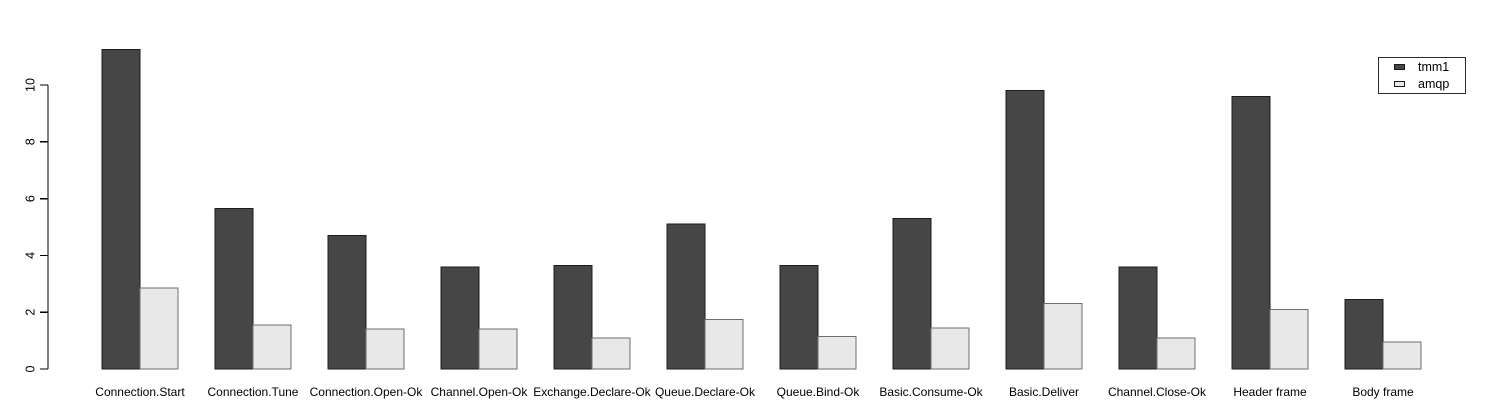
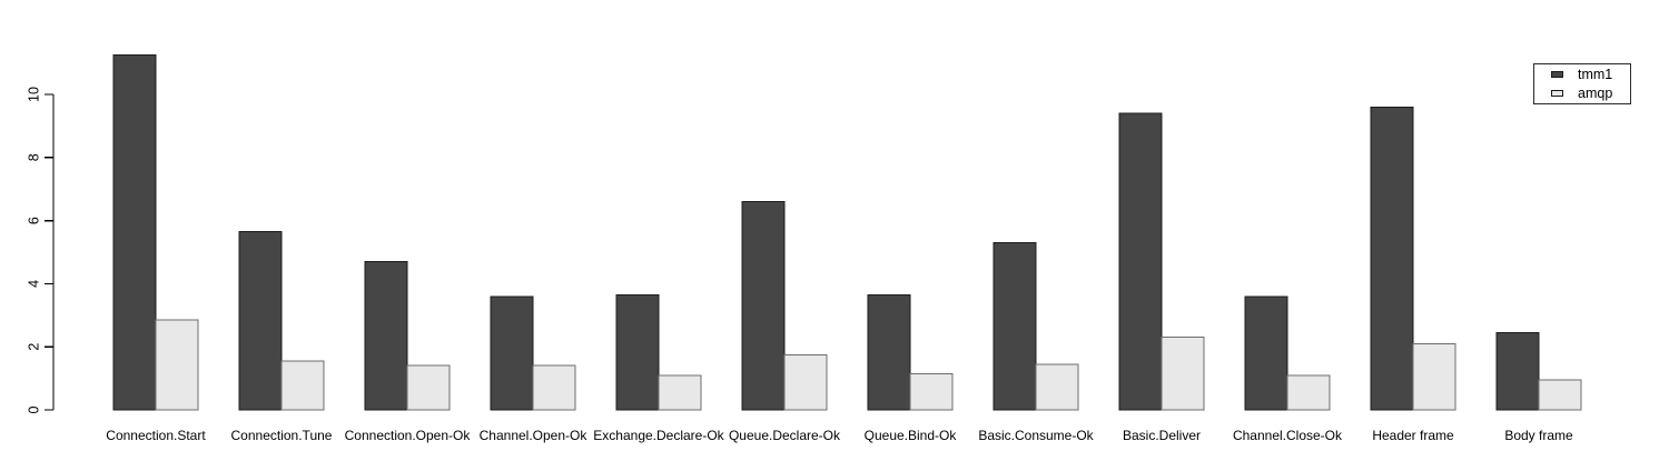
tmm1/Queue.Declare-Ok: 5.1 -> 6.6
tmm1/Basic.Deliver: 9.8 -> 9.4
